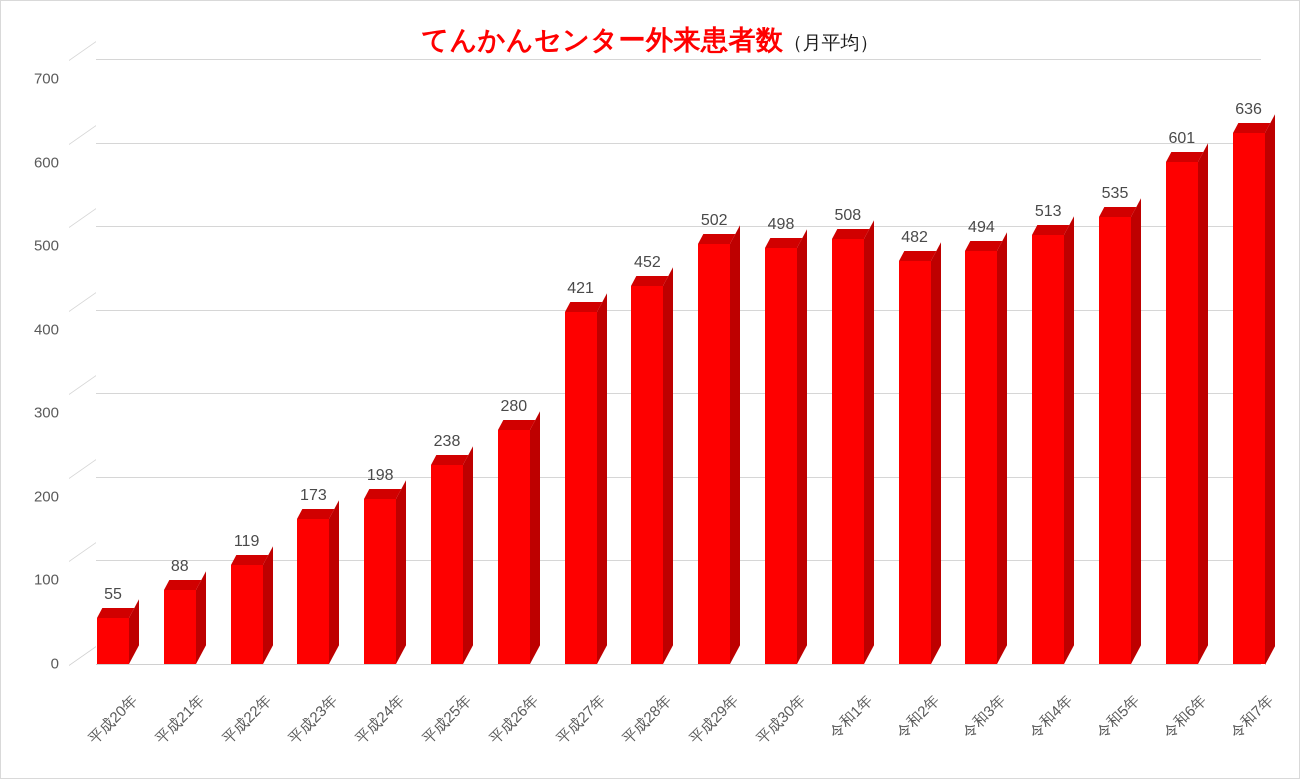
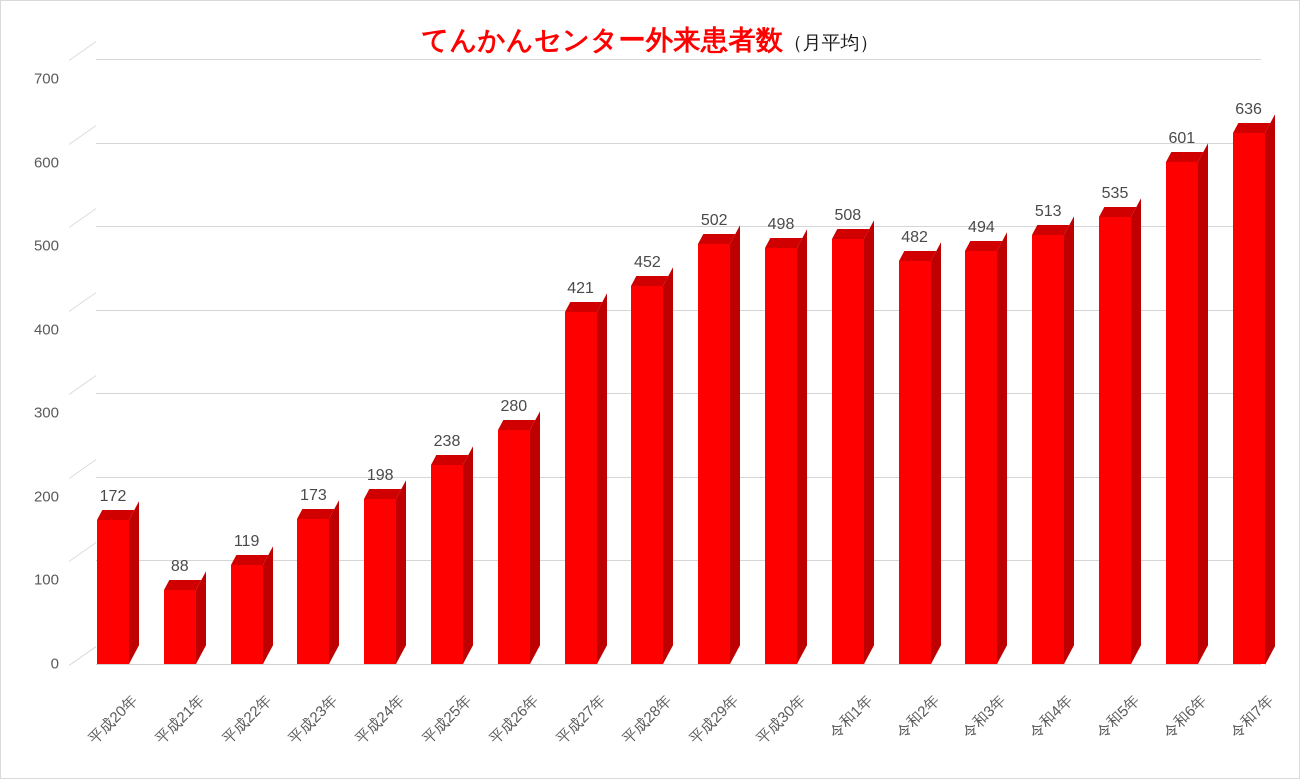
平成20年: 55 -> 172
